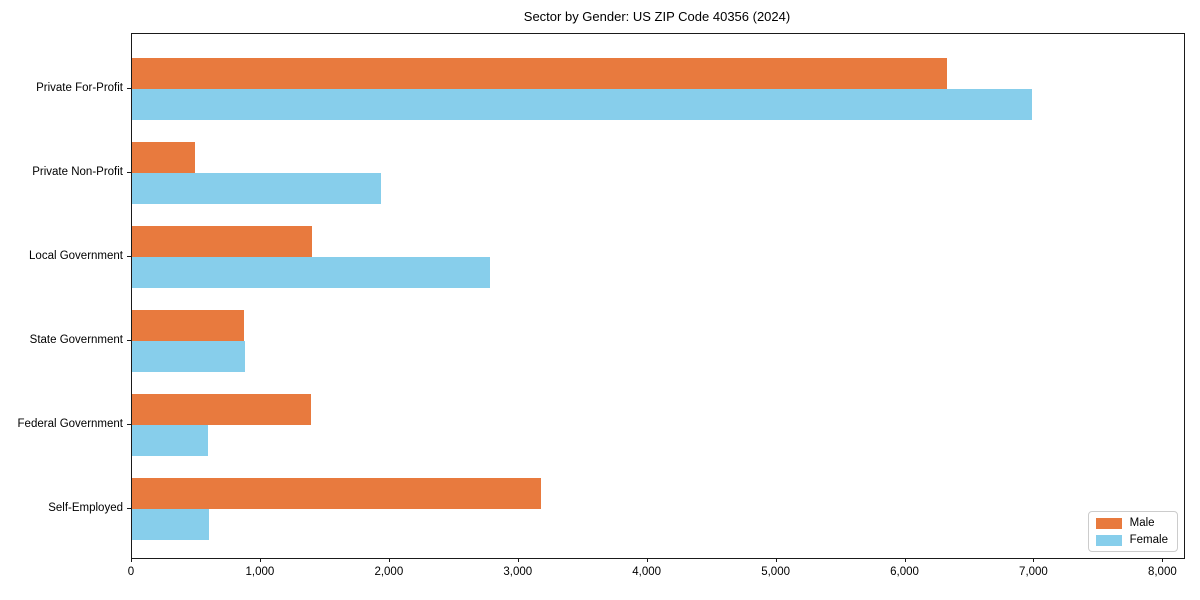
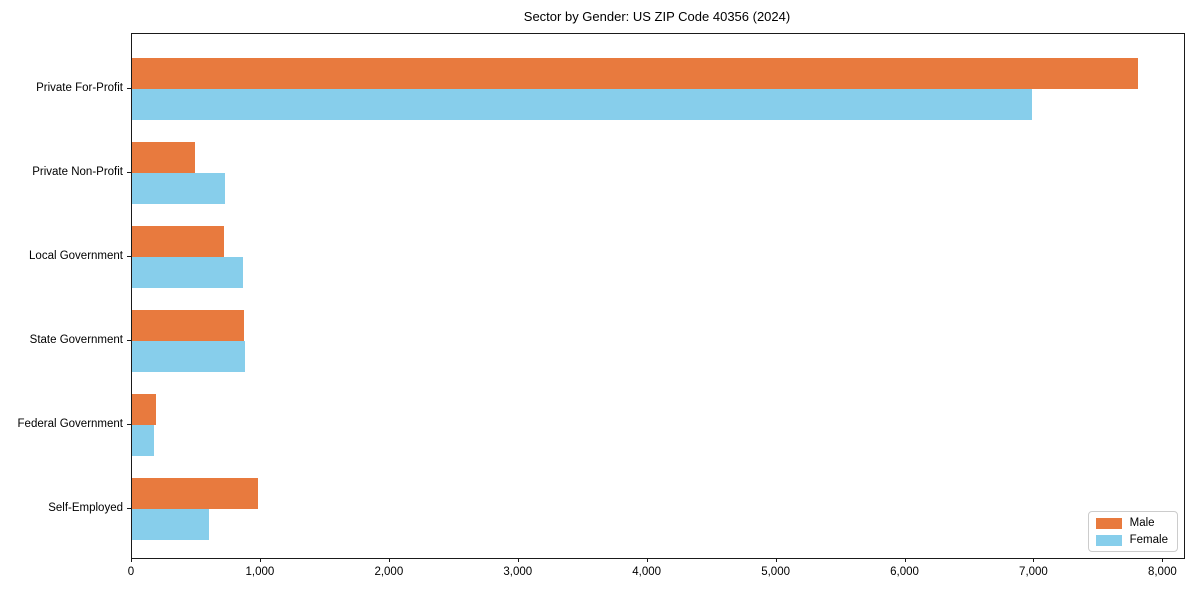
Male/Private For-Profit: 6320 -> 7800
Female/Private Non-Profit: 1930 -> 720
Male/Local Government: 1400 -> 710
Female/Local Government: 2780 -> 860
Male/Federal Government: 1390 -> 190
Female/Federal Government: 590 -> 170
Male/Self-Employed: 3170 -> 980
